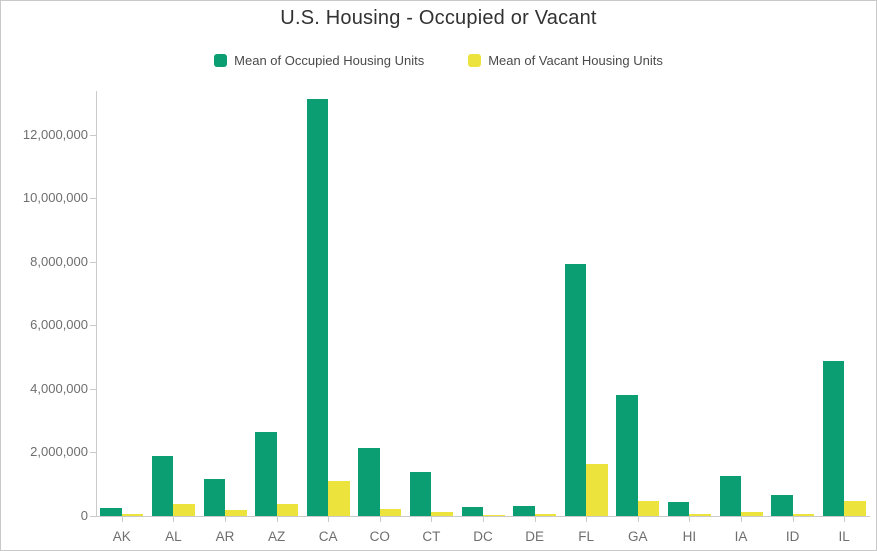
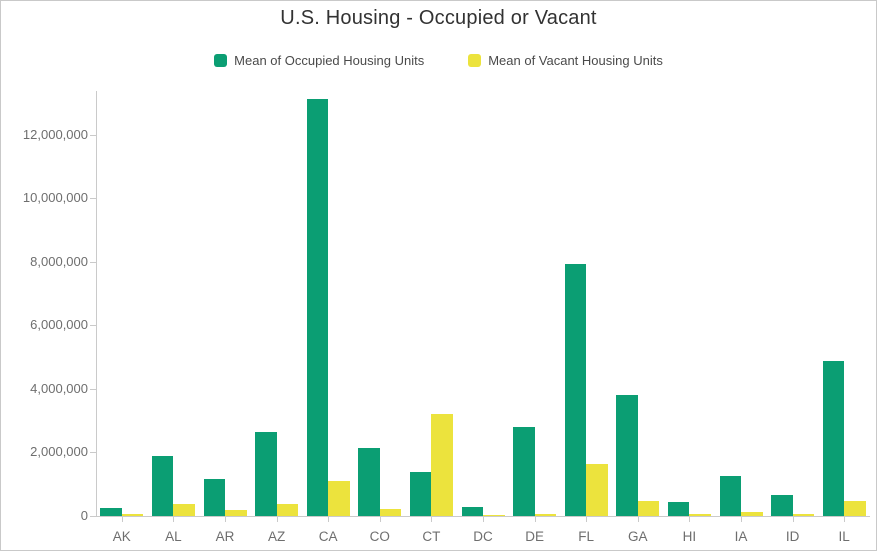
Mean of Vacant Housing Units/CT: 100000 -> 3200000
Mean of Occupied Housing Units/DE: 300000 -> 2800000
